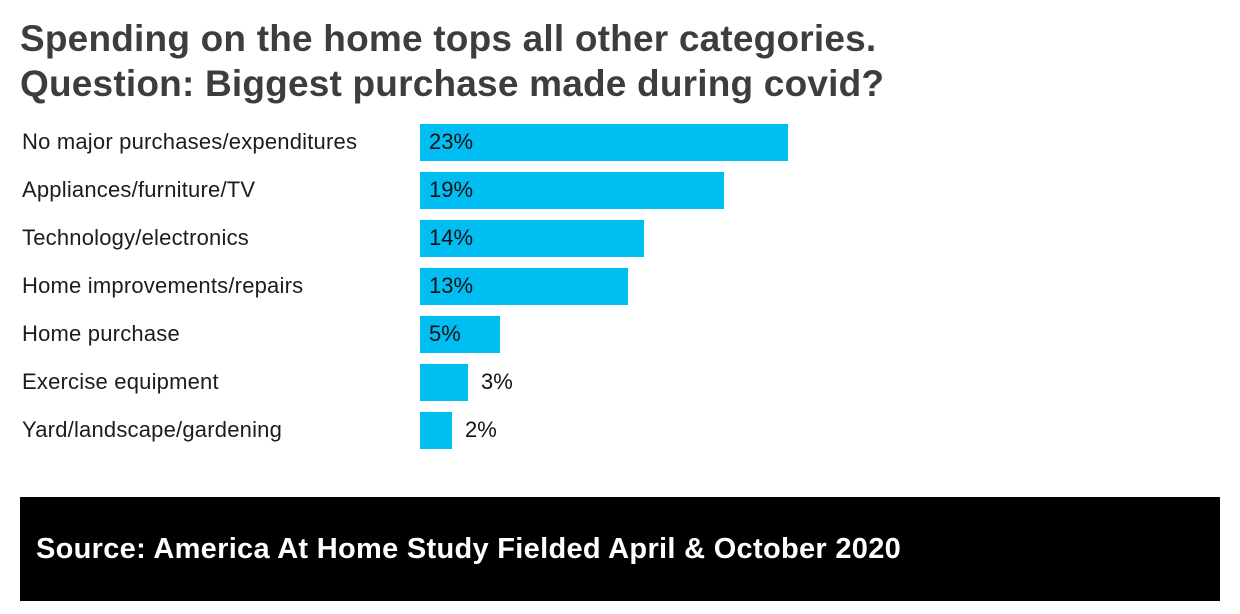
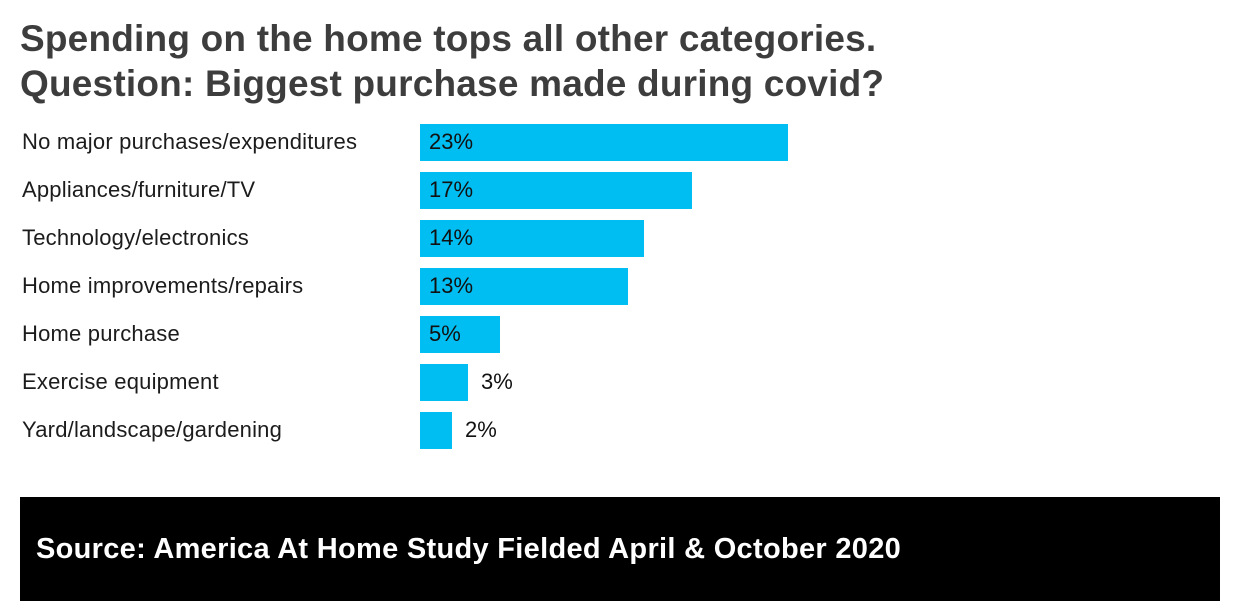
Appliances/furniture/TV: 19% -> 17%
